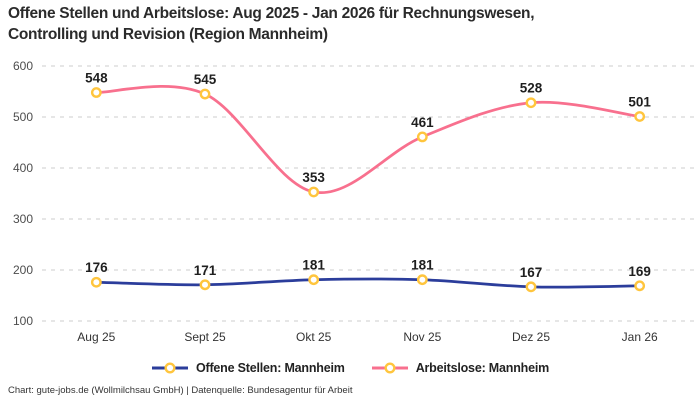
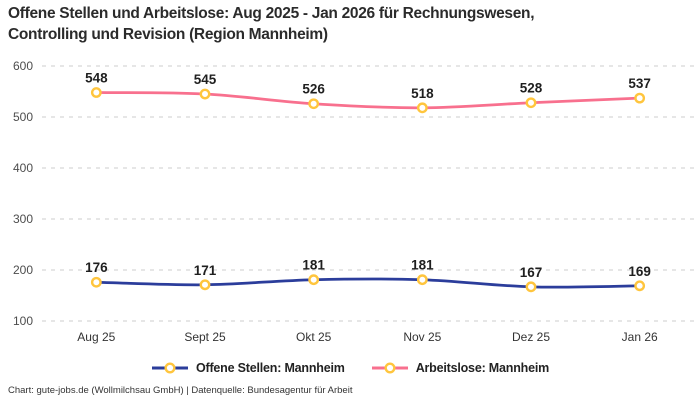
Arbeitslose: Mannheim/Okt 25: 353 -> 526
Arbeitslose: Mannheim/Nov 25: 461 -> 518
Arbeitslose: Mannheim/Jan 26: 501 -> 537
